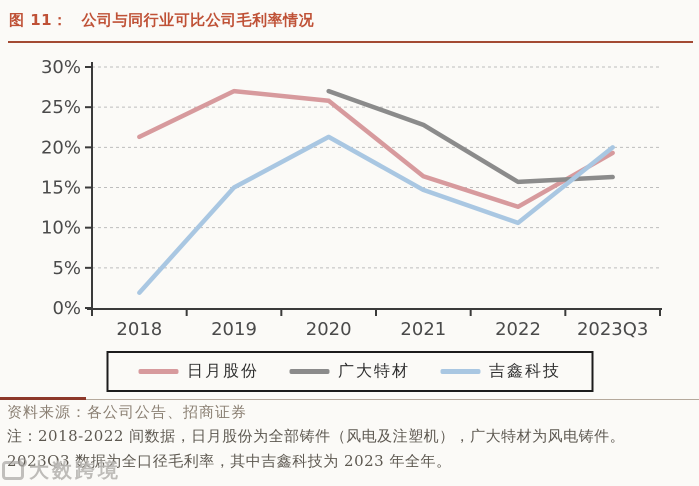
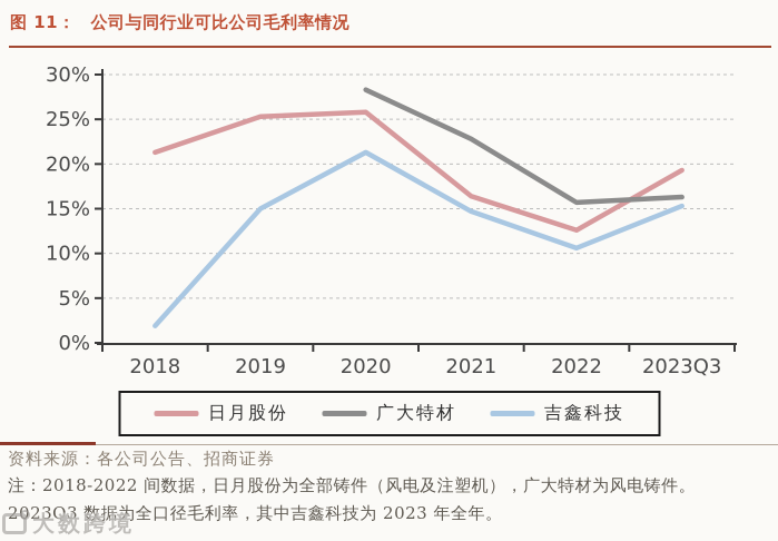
日月股份/2019: 27% -> 25%
广大特材/2020: 27% -> 28%
吉鑫科技/2023Q3: 20% -> 15%
